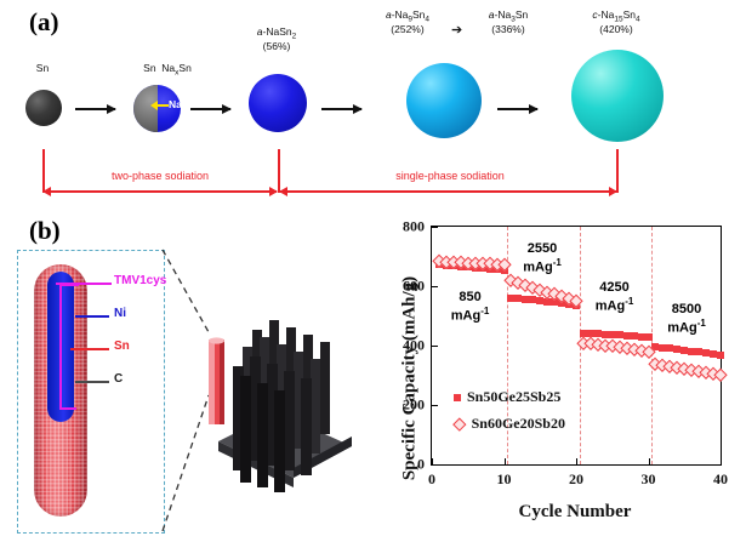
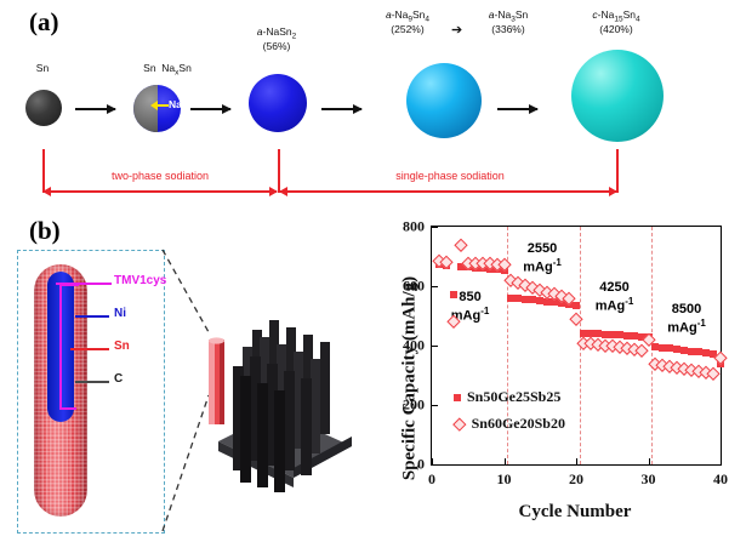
Sn50Ge25Sb25/3: 670 -> 570
Sn60Ge20Sb20/3: 680 -> 480
Sn60Ge20Sb20/4: 680 -> 740
Sn60Ge20Sb20/20: 550 -> 490
Sn60Ge20Sb20/30: 380 -> 420
Sn50Ge25Sb25/40: 370 -> 340
Sn60Ge20Sb20/40: 300 -> 360
